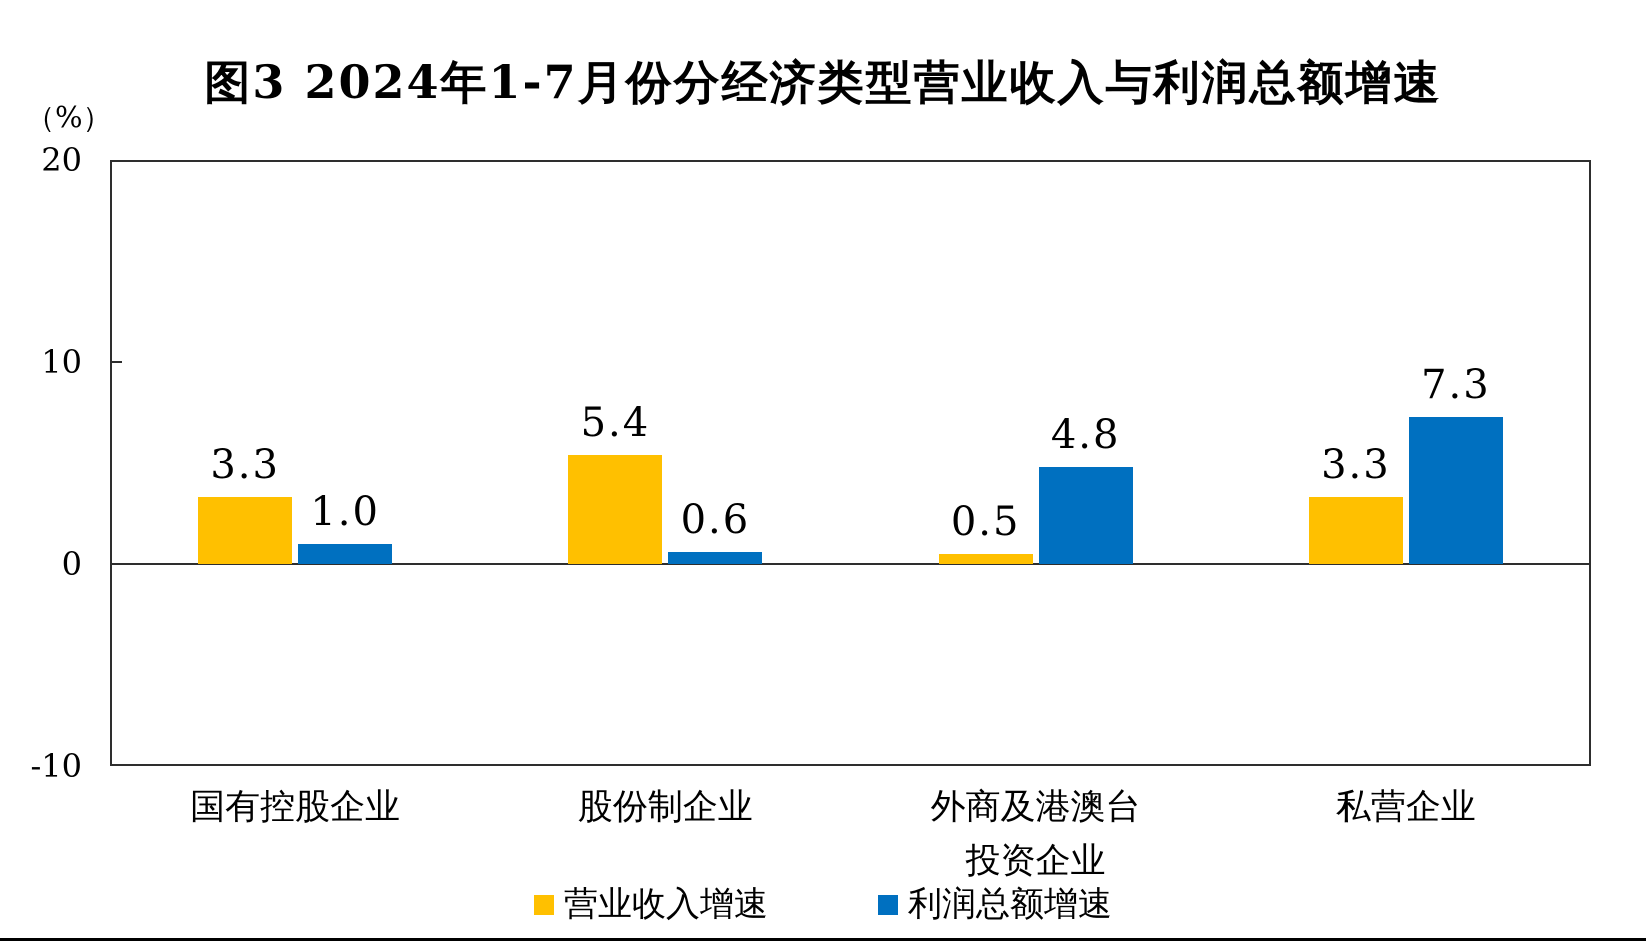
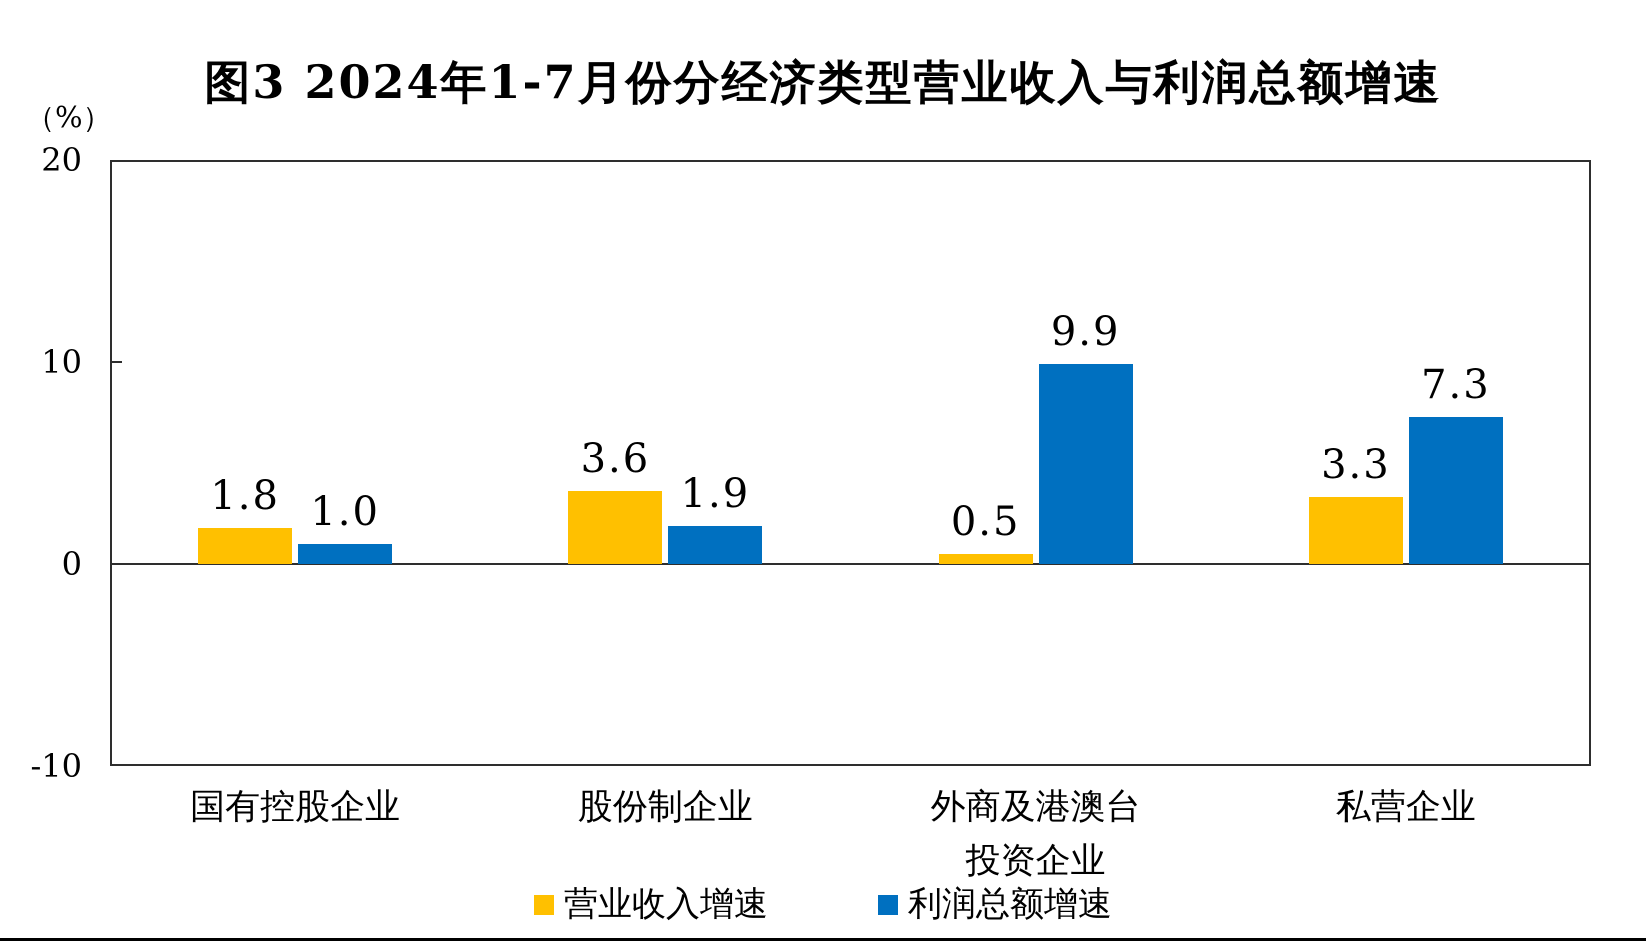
营业收入增速/国有控股企业: 3.3 -> 1.8
营业收入增速/股份制企业: 5.4 -> 3.6
利润总额增速/股份制企业: 0.6 -> 1.9
利润总额增速/外商及港澳台 投资企业: 4.8 -> 9.9
